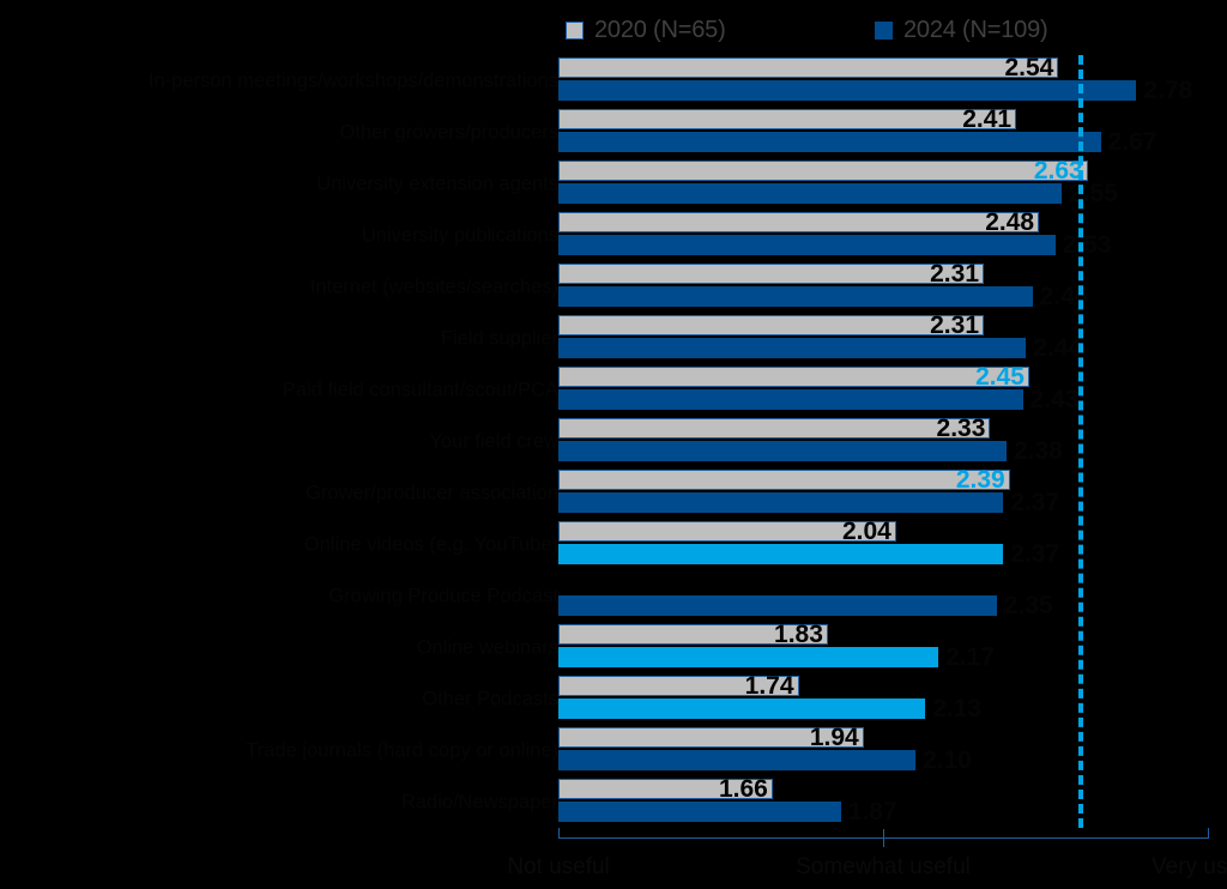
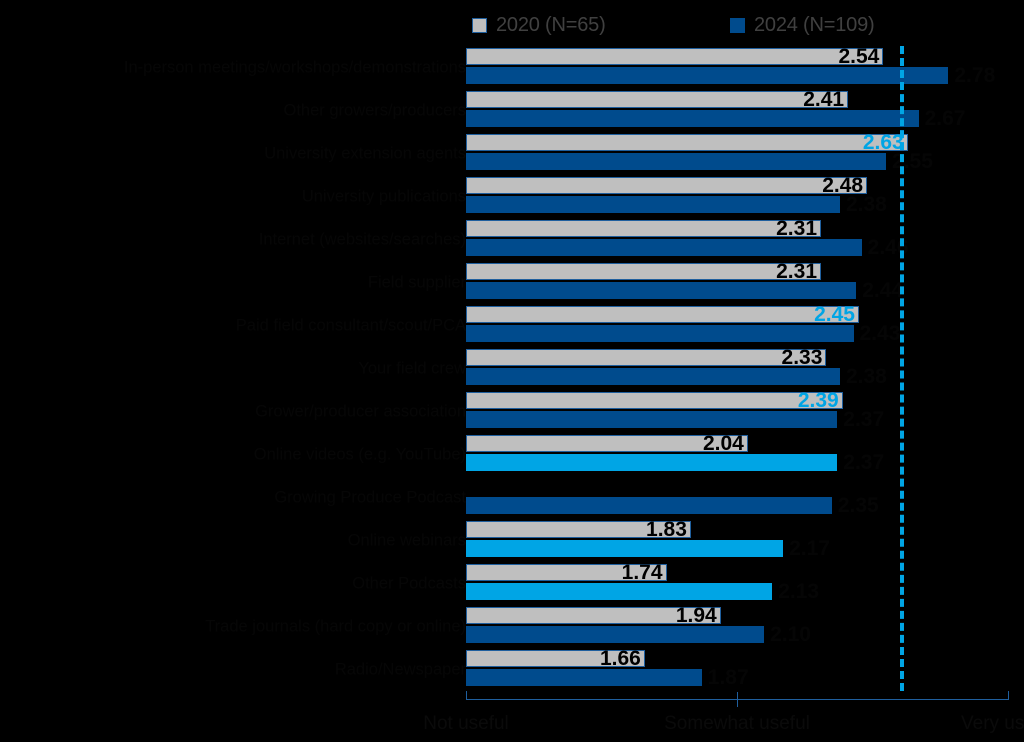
2024 (N=109)/University publications: 2.53 -> 2.38
